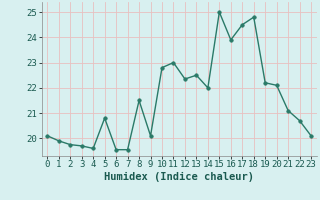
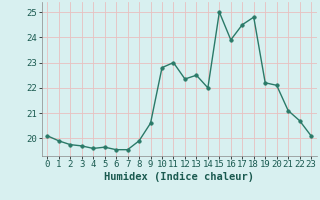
5: 20.80 -> 19.65
8: 21.50 -> 19.90
9: 20.10 -> 20.60
